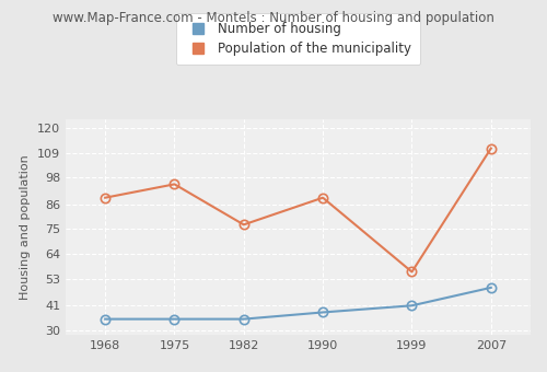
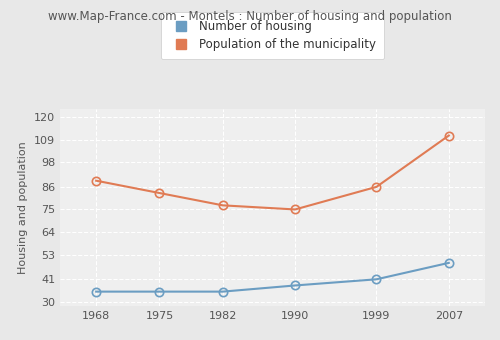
Population of the municipality/1975: 95 -> 83
Population of the municipality/1990: 89 -> 75
Population of the municipality/1999: 56 -> 86
